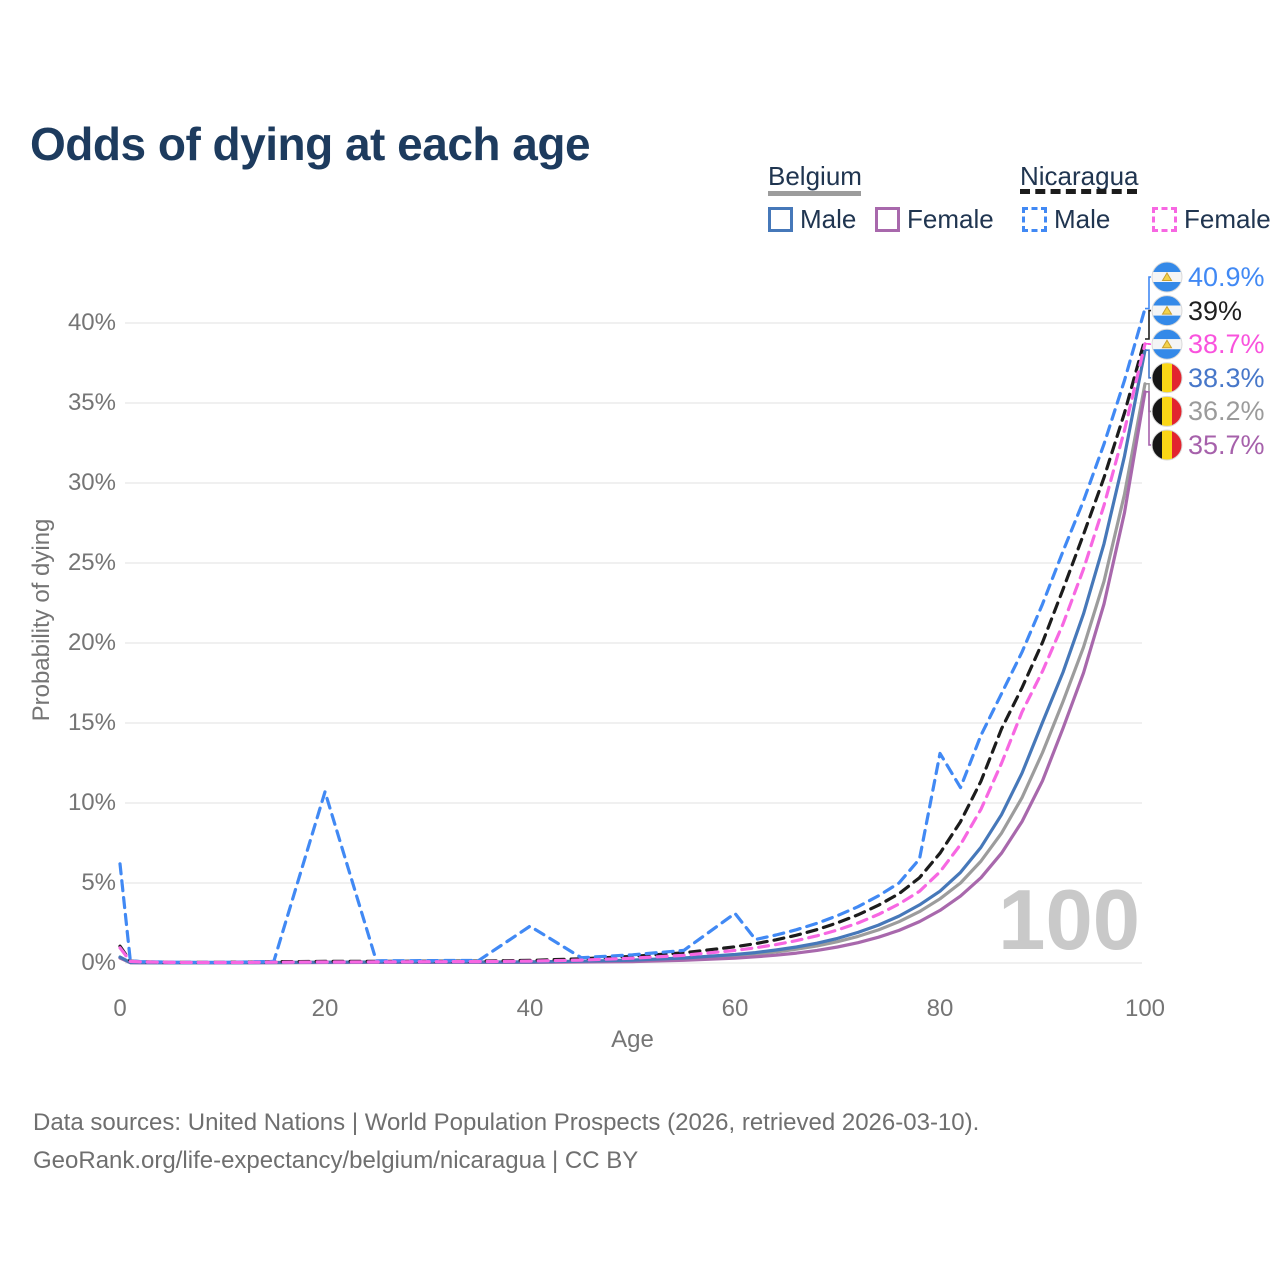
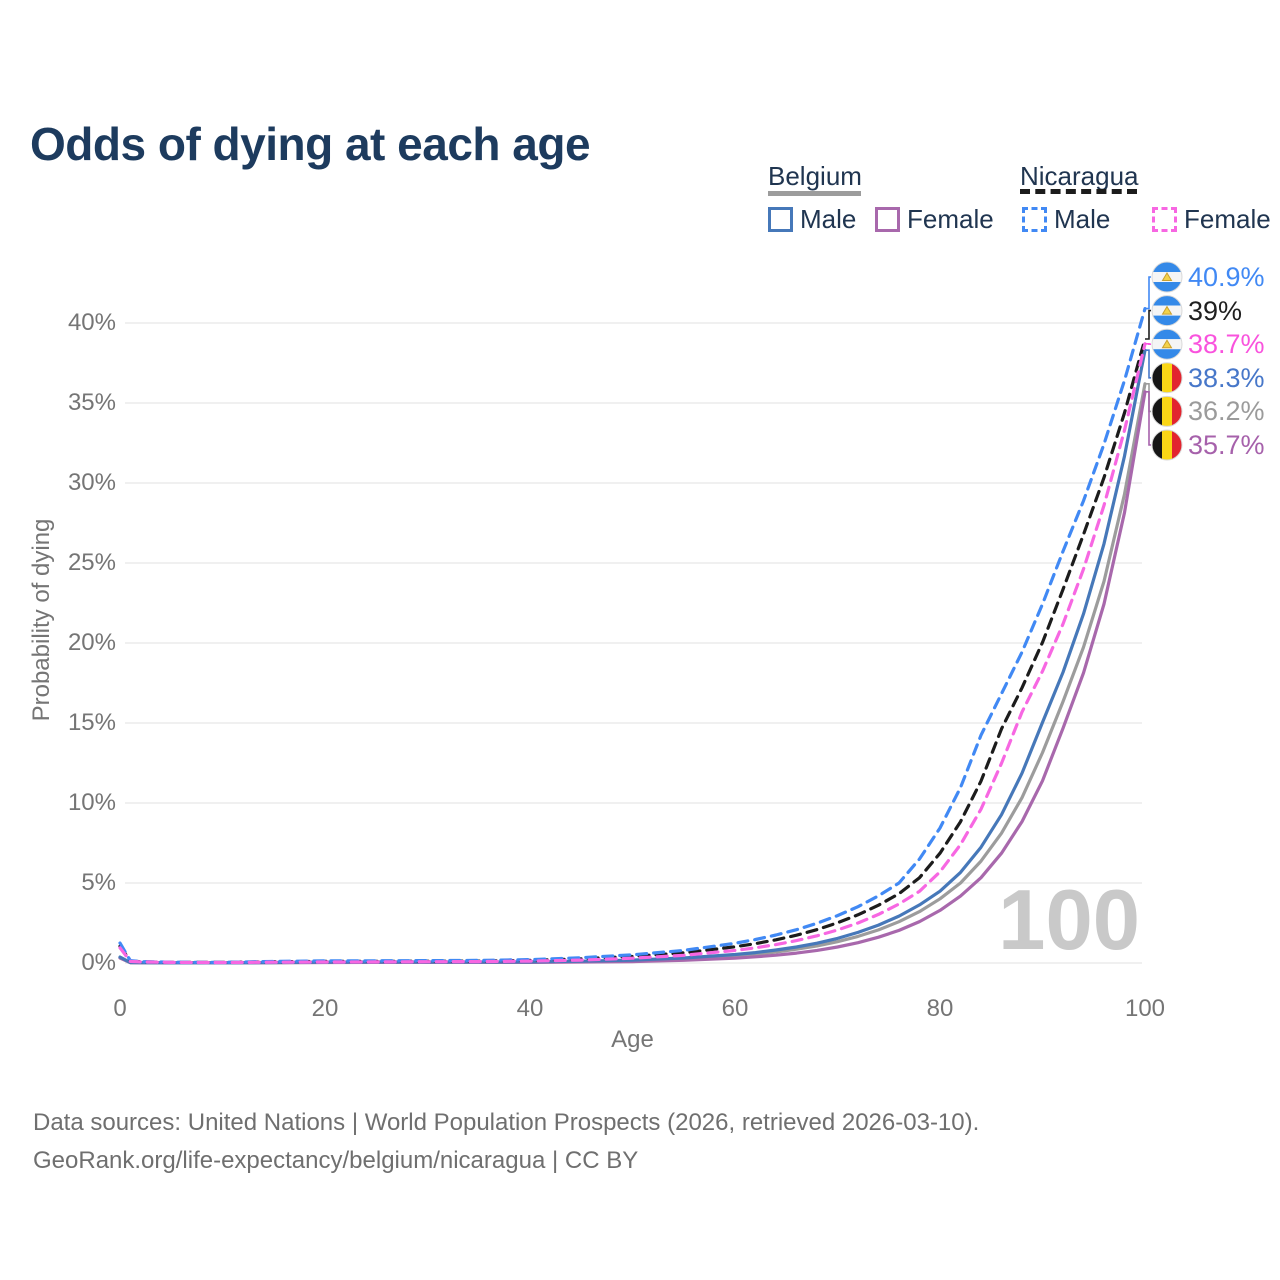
Nicaragua Male/0: 6.2% -> 1.2%
Nicaragua Male/20: 10.7% -> 0.1%
Nicaragua Male/40: 2.3% -> 0.2%
Nicaragua Male/60: 3.1% -> 1.2%
Nicaragua Male/80: 13.1% -> 8.4%
